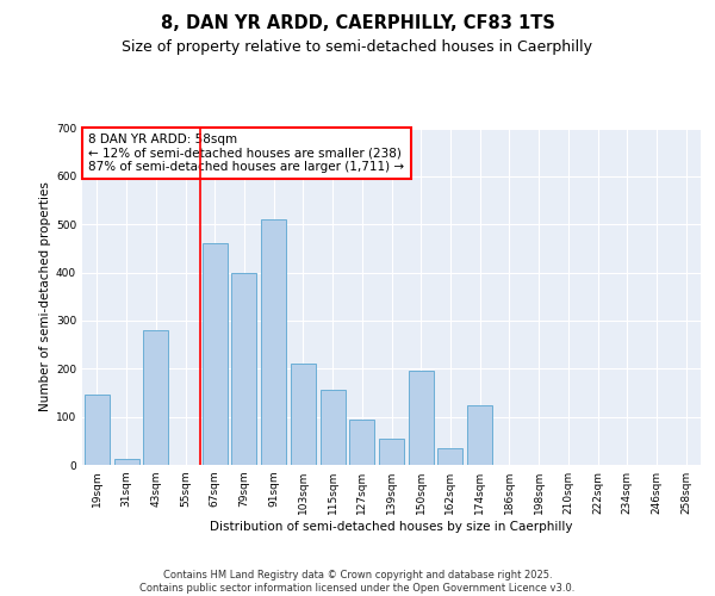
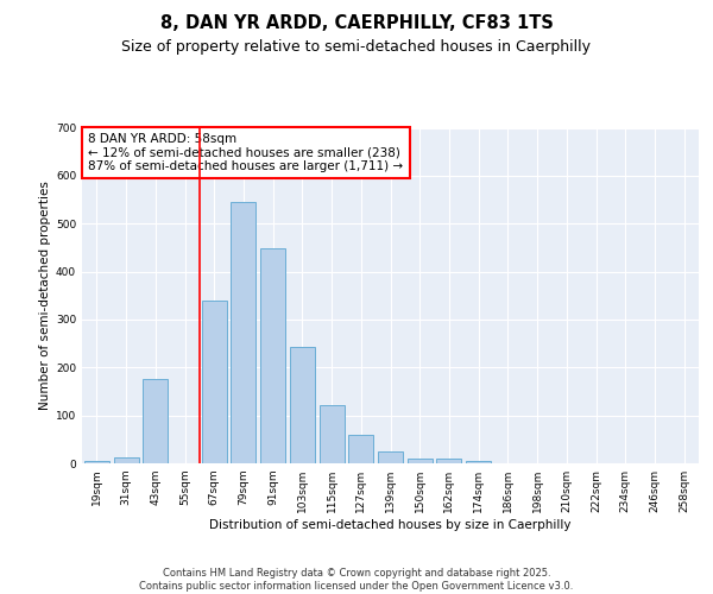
19sqm: 145 -> 5
43sqm: 280 -> 175
67sqm: 460 -> 340
79sqm: 400 -> 545
91sqm: 510 -> 448
103sqm: 210 -> 243
115sqm: 155 -> 122
127sqm: 95 -> 60
139sqm: 55 -> 25
150sqm: 195 -> 10
162sqm: 35 -> 10
174sqm: 125 -> 5
